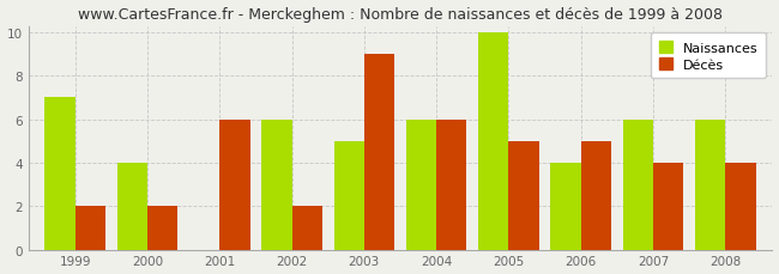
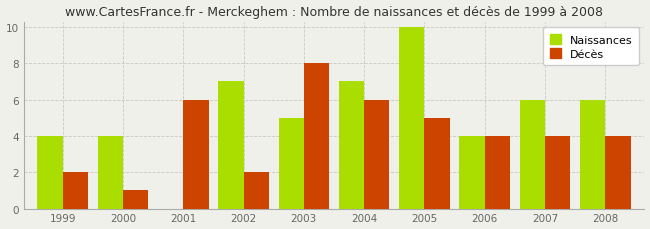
Naissances/1999: 7 -> 4
Décès/2000: 2 -> 1
Naissances/2002: 6 -> 7
Décès/2003: 9 -> 8
Naissances/2004: 6 -> 7
Décès/2006: 5 -> 4
